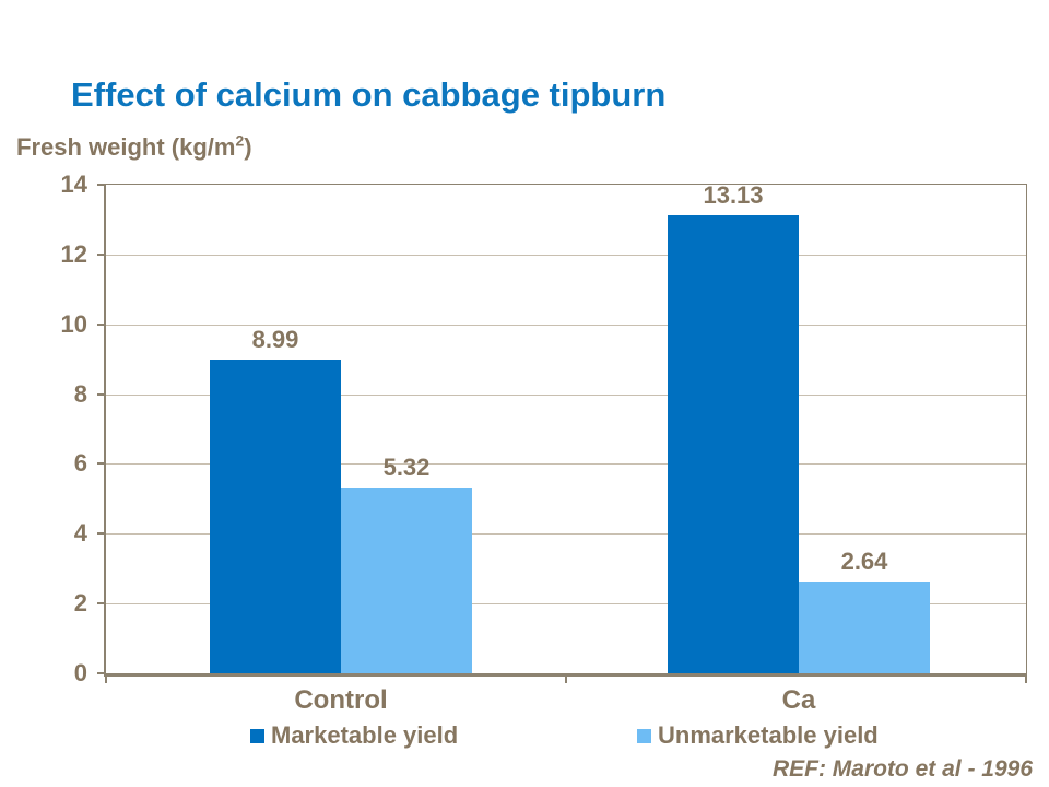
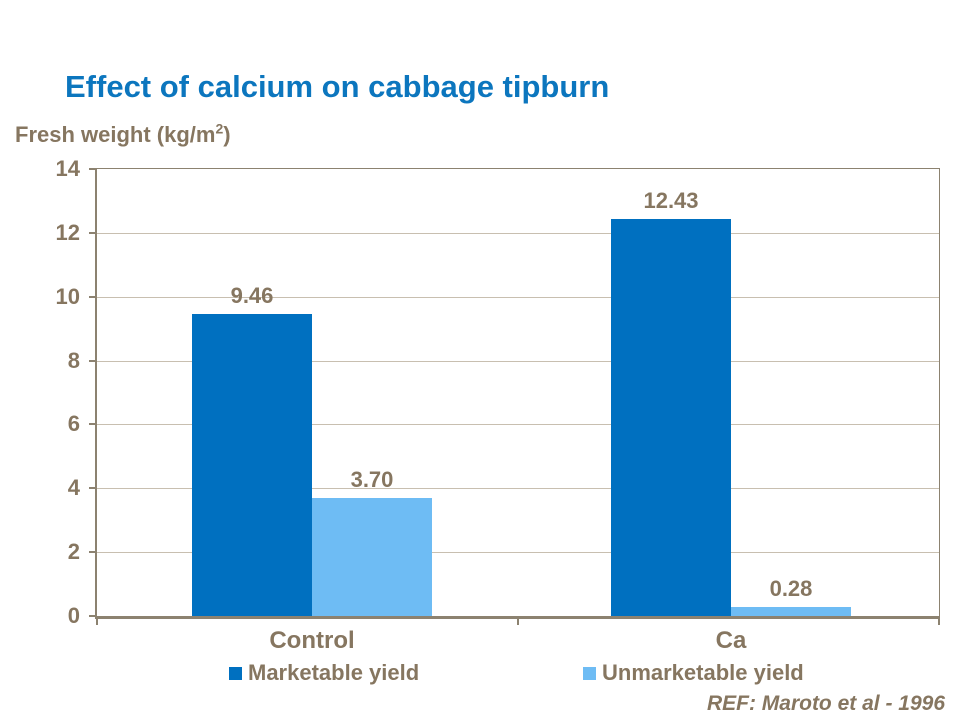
Marketable yield/Control: 8.99 -> 9.46
Unmarketable yield/Control: 5.32 -> 3.70
Marketable yield/Ca: 13.13 -> 12.43
Unmarketable yield/Ca: 2.64 -> 0.28
